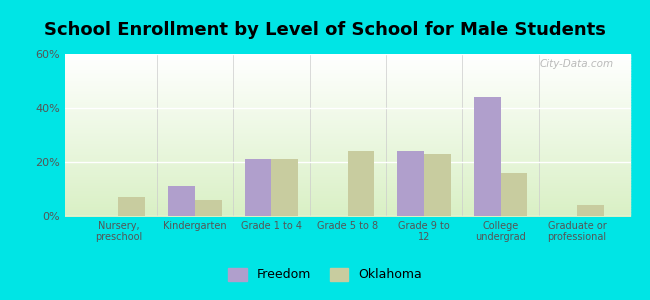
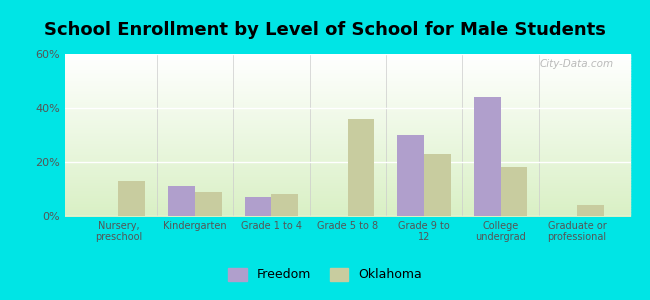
Oklahoma/Nursery, preschool: 7% -> 13%
Oklahoma/Kindergarten: 6% -> 9%
Freedom/Grade 1 to 4: 21% -> 7%
Oklahoma/Grade 1 to 4: 21% -> 8%
Oklahoma/Grade 5 to 8: 24% -> 36%
Freedom/Grade 9 to 12: 24% -> 30%
Oklahoma/College undergrad: 16% -> 18%
